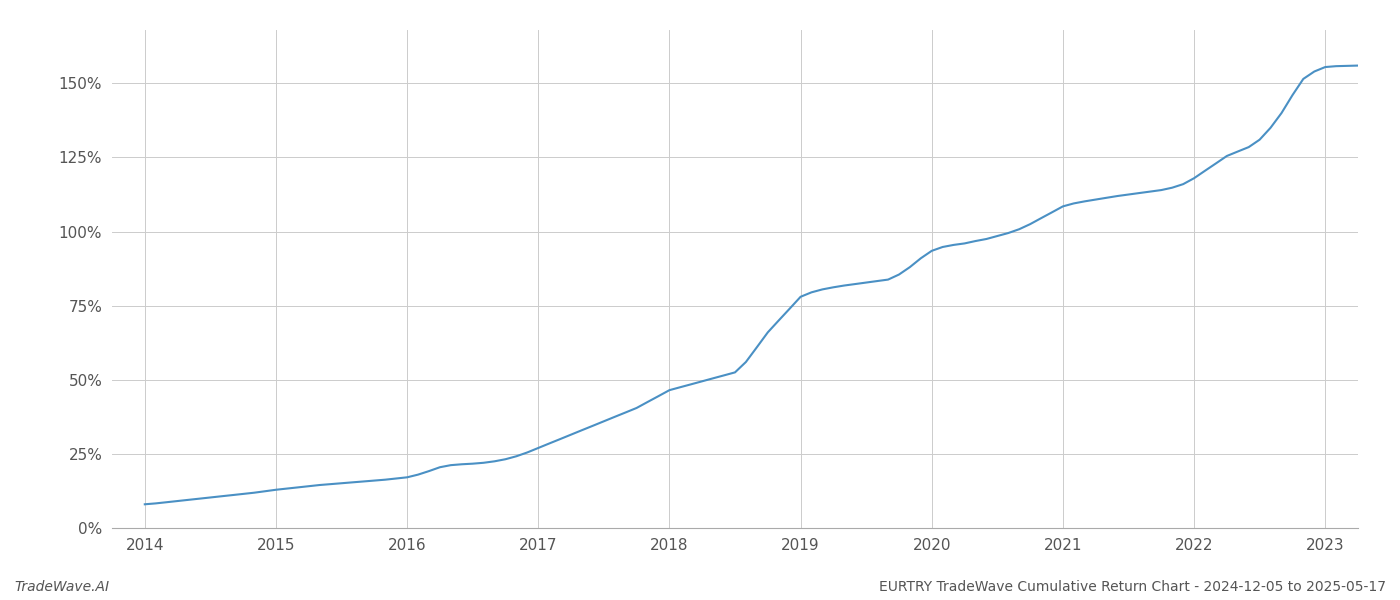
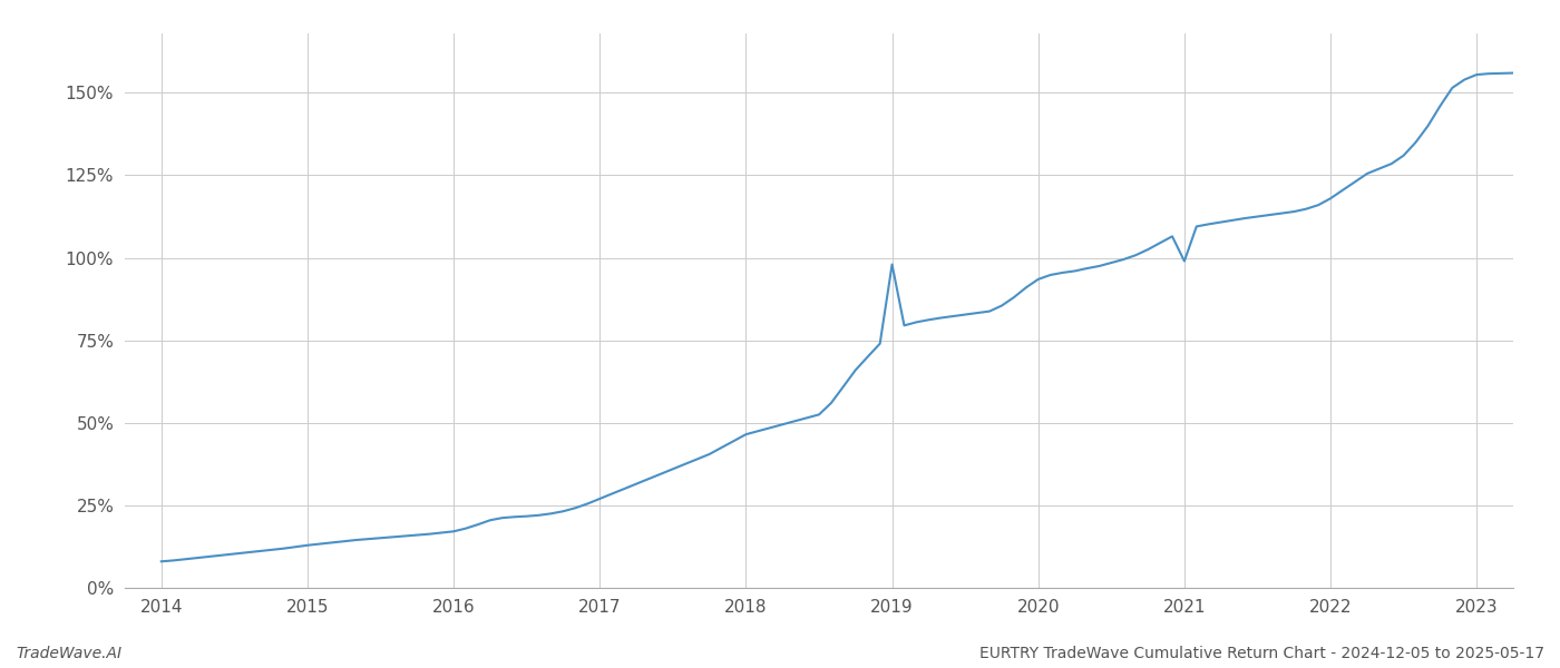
2019: 78.0% -> 98.0%
2021: 108.5% -> 99.0%
